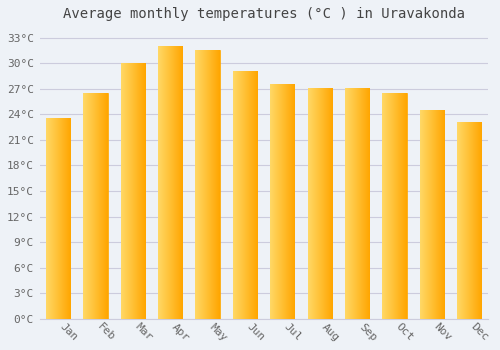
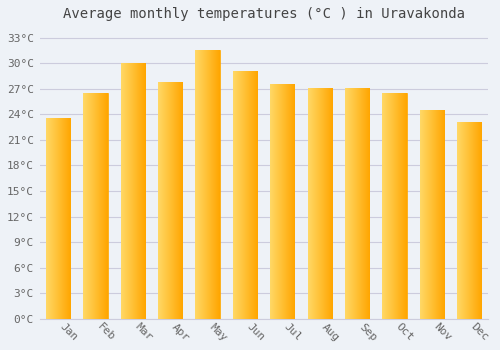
Apr: 32.0°C -> 27.8°C
